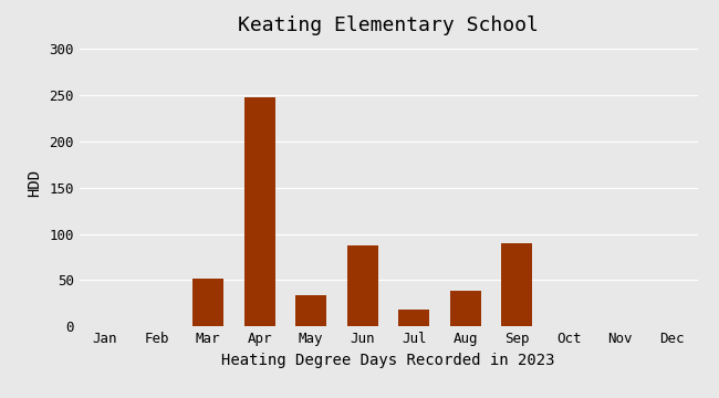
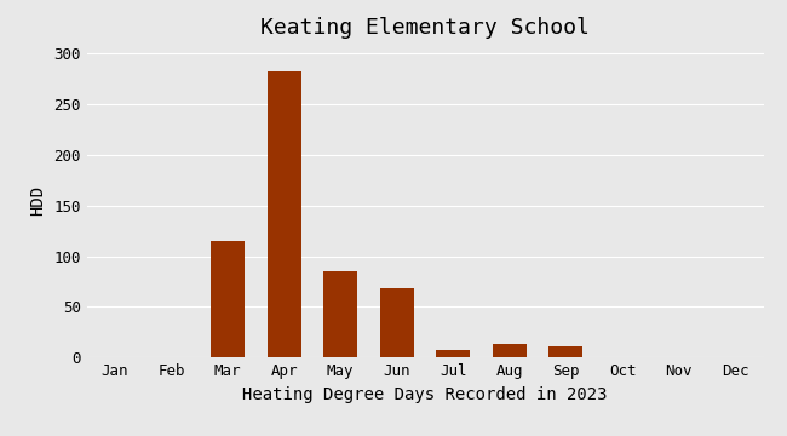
Mar: 52 -> 115
Apr: 248 -> 283
May: 34 -> 85
Jun: 88 -> 68
Jul: 18 -> 8
Aug: 38 -> 13
Sep: 90 -> 11
